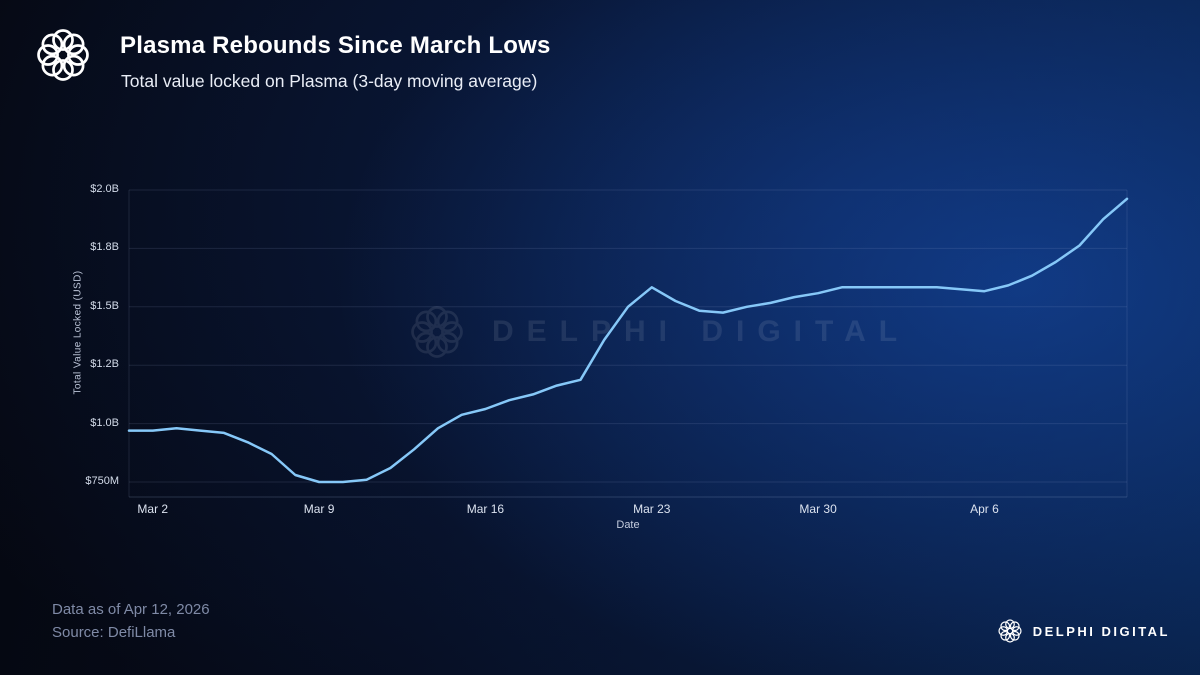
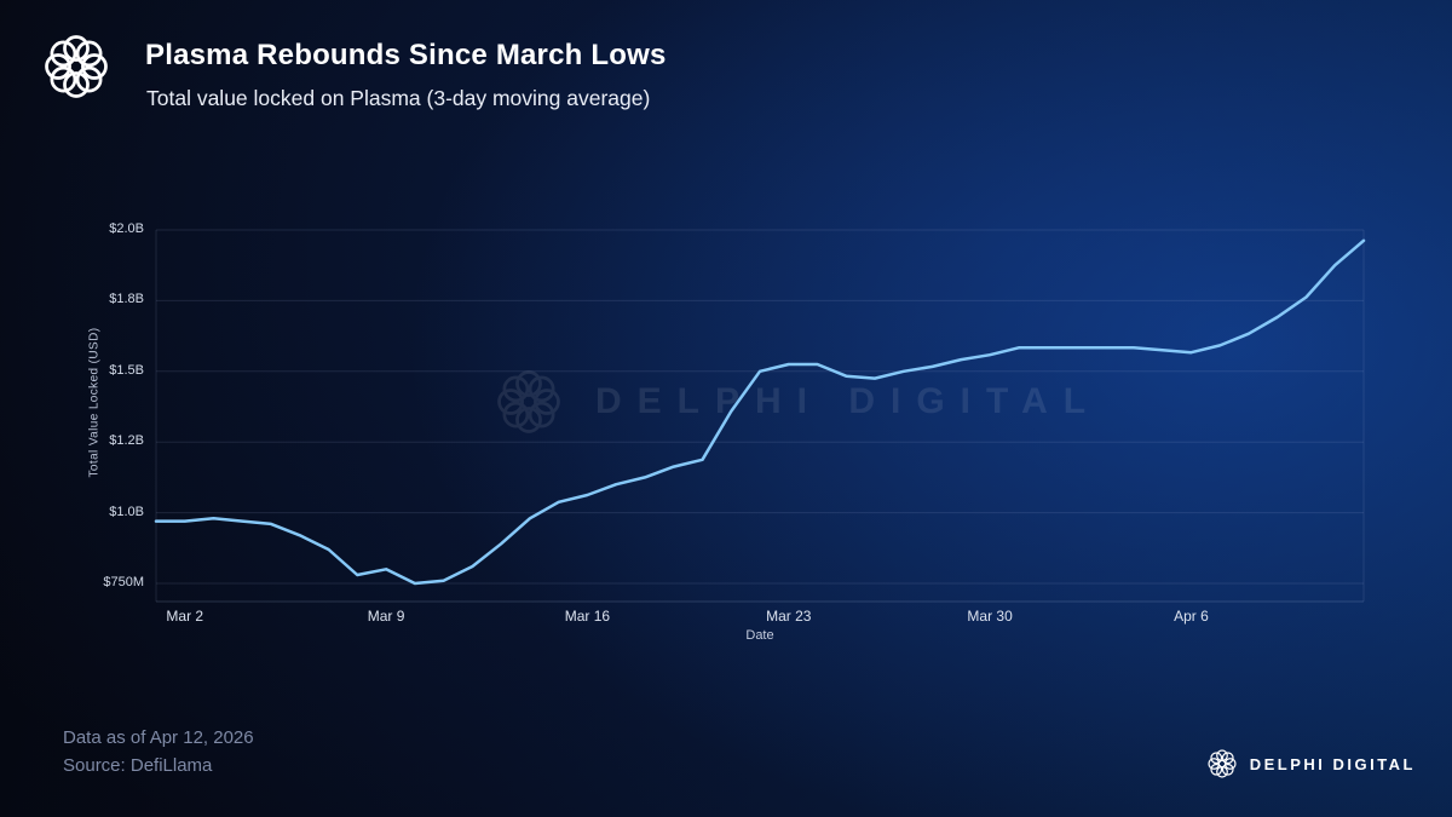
Mar 9: $0.75B -> $0.80B
Mar 23: $1.60B -> $1.53B
